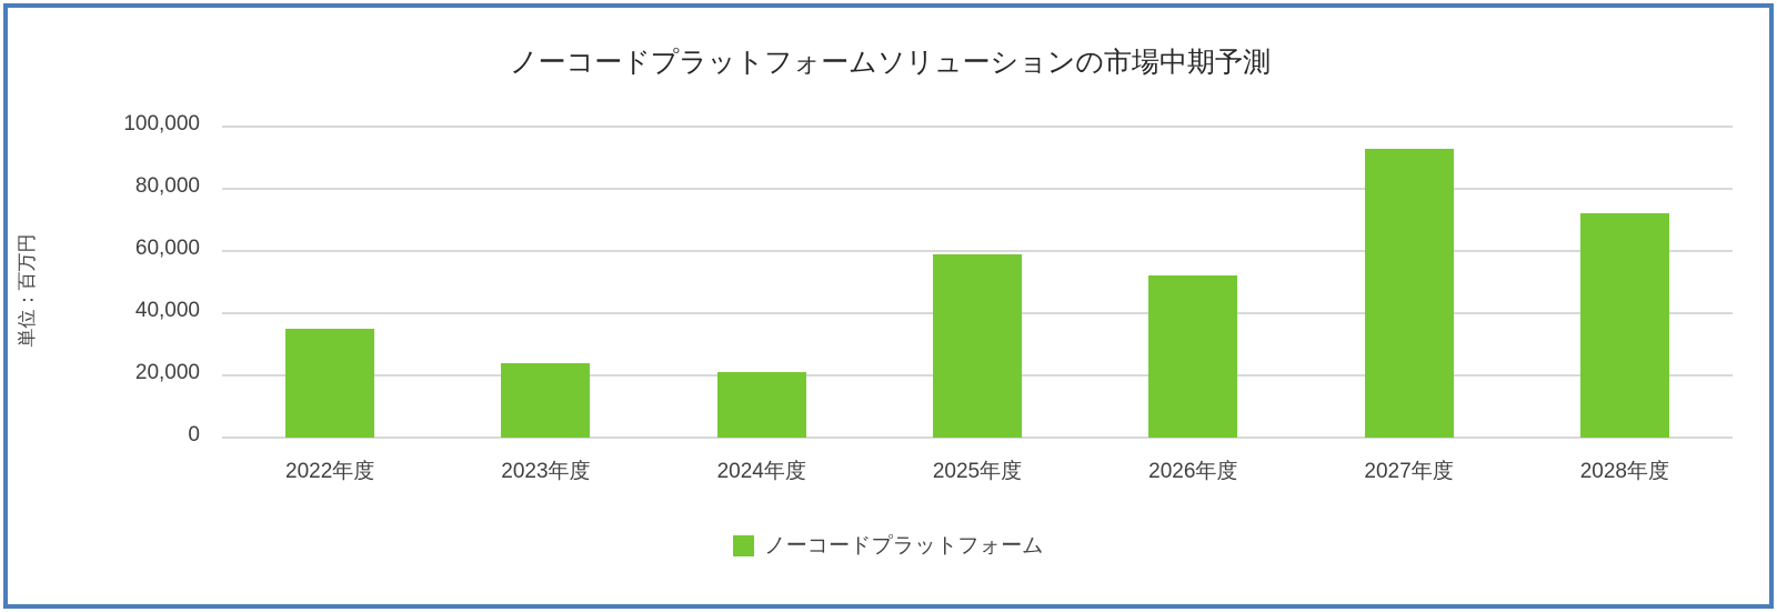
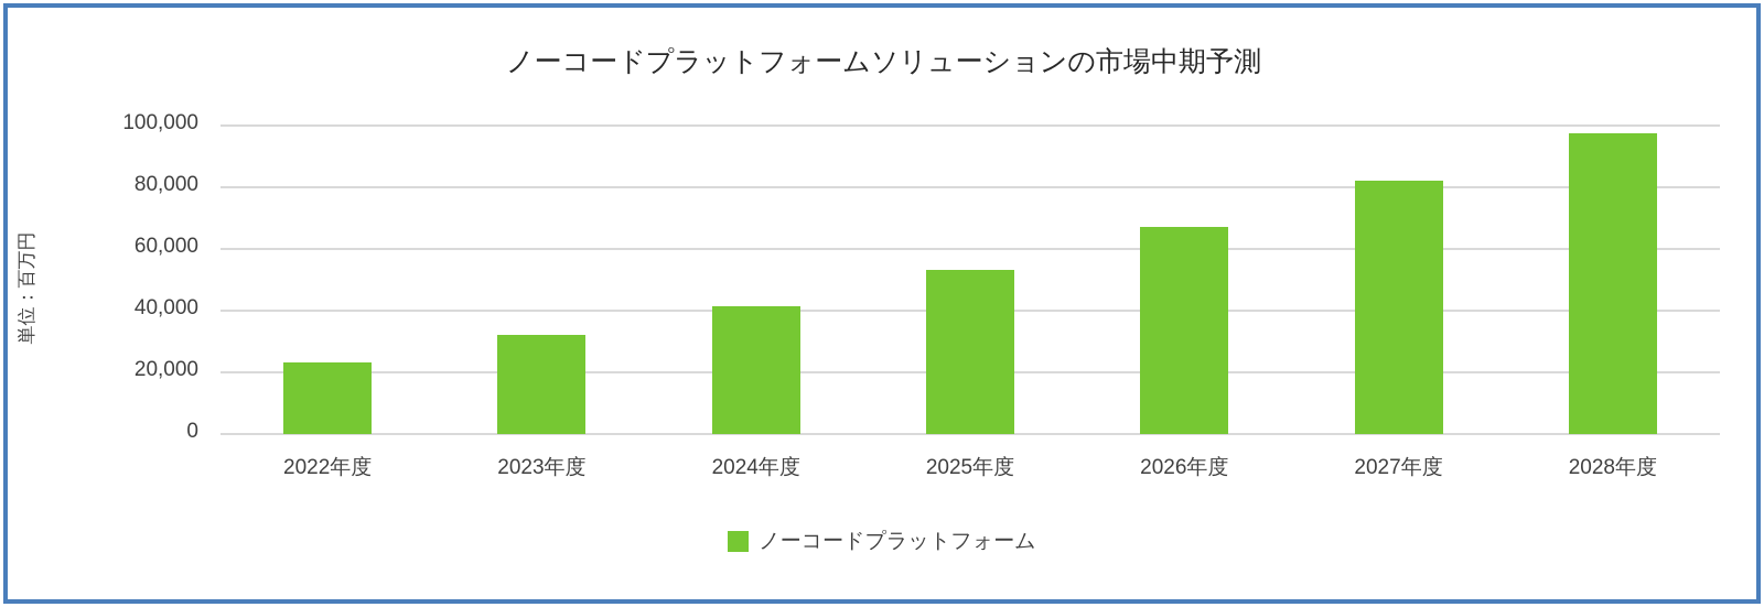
2022年度: 35000 -> 23000
2023年度: 24000 -> 32000
2024年度: 21000 -> 41000
2025年度: 59000 -> 53000
2026年度: 52000 -> 67000
2027年度: 93000 -> 82000
2028年度: 72000 -> 98000
